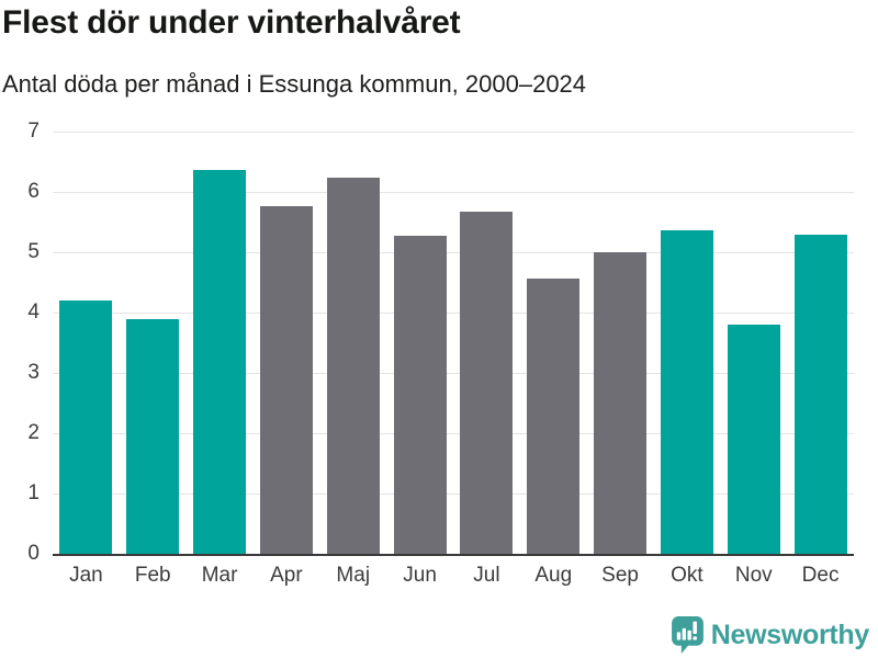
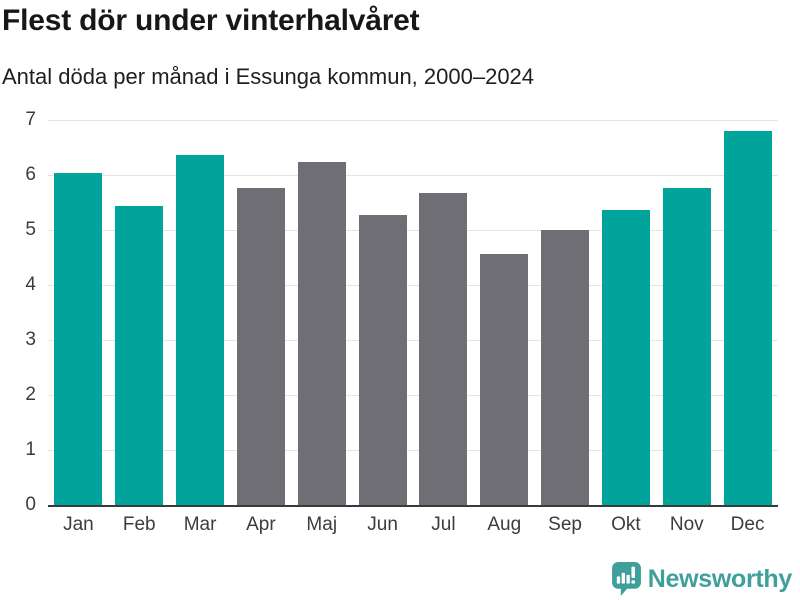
Jan: 4.2 -> 6.0
Feb: 3.9 -> 5.4
Nov: 3.8 -> 5.8
Dec: 5.3 -> 6.8
